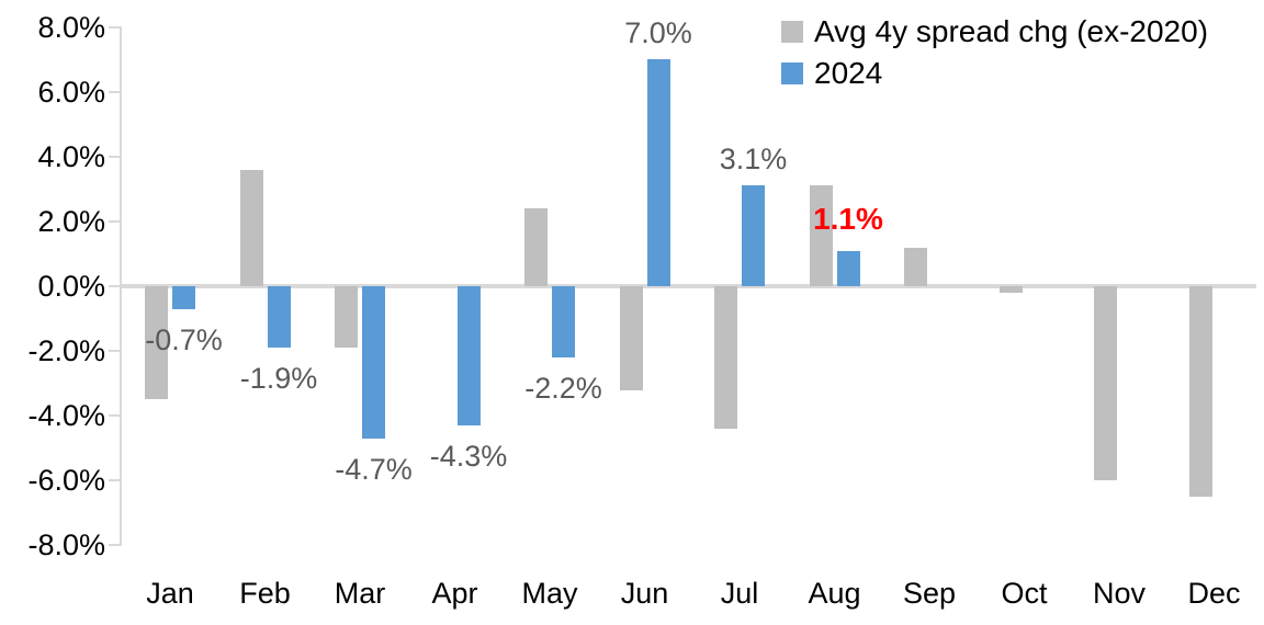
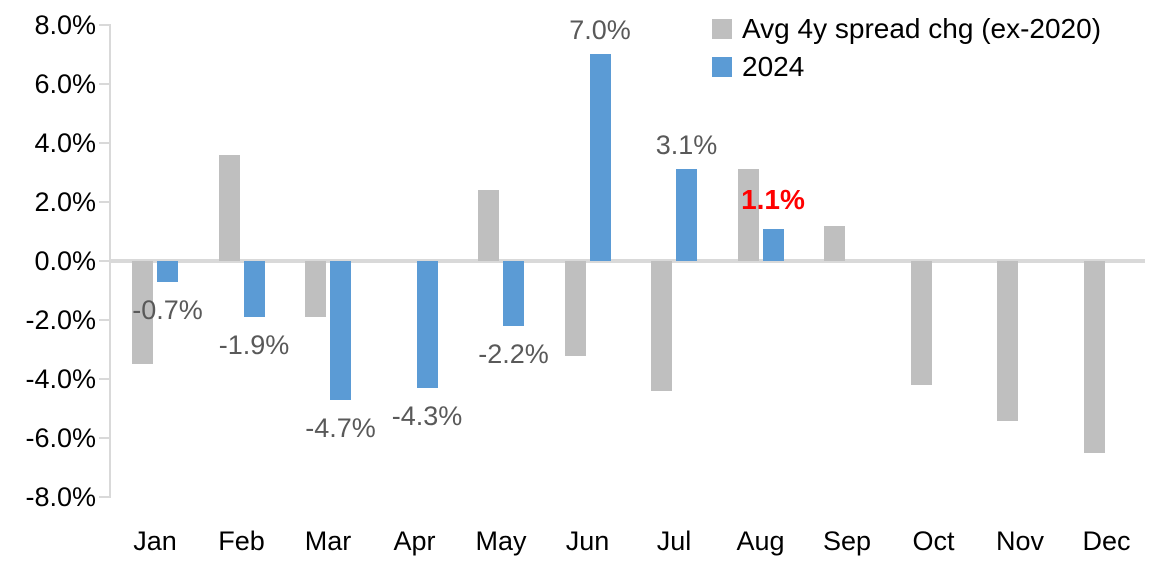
Avg 4y spread chg (ex-2020)/Oct: -0.2% -> -4.2%
Avg 4y spread chg (ex-2020)/Nov: -6.0% -> -5.4%
